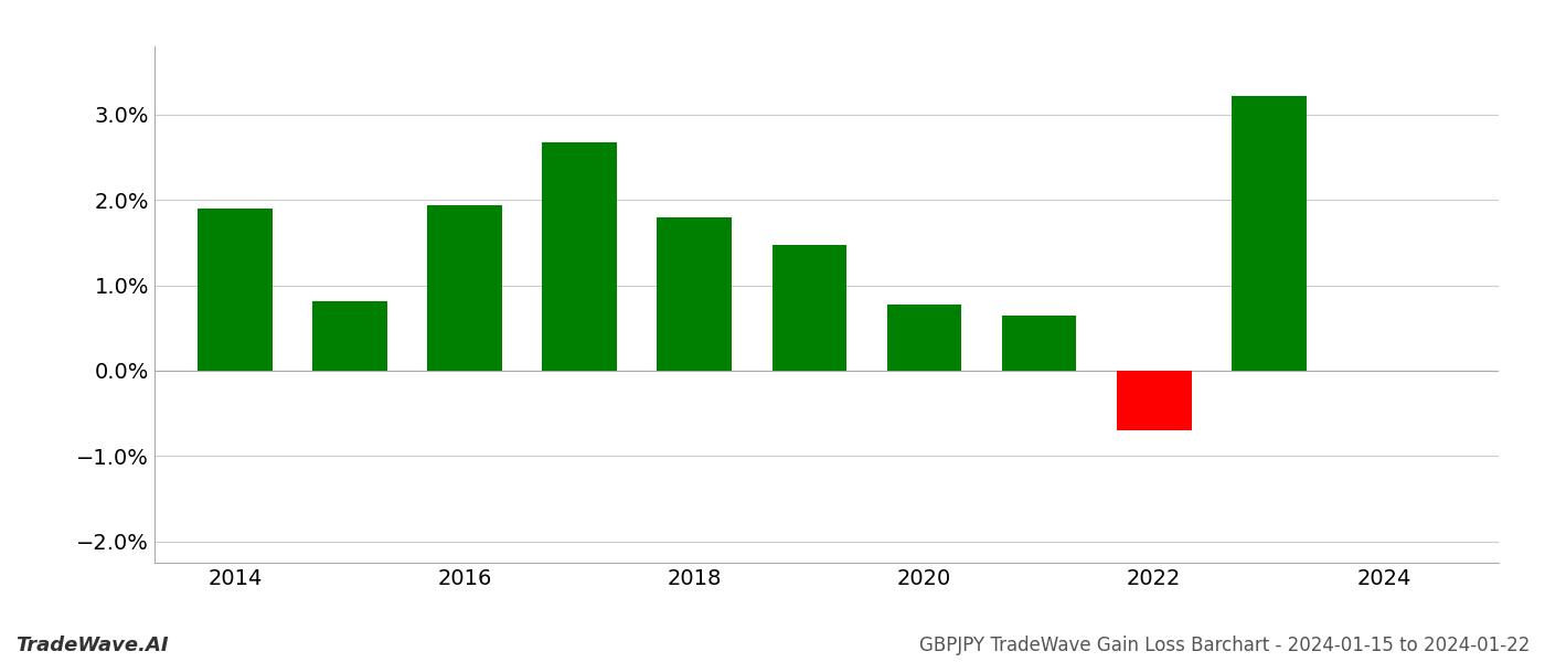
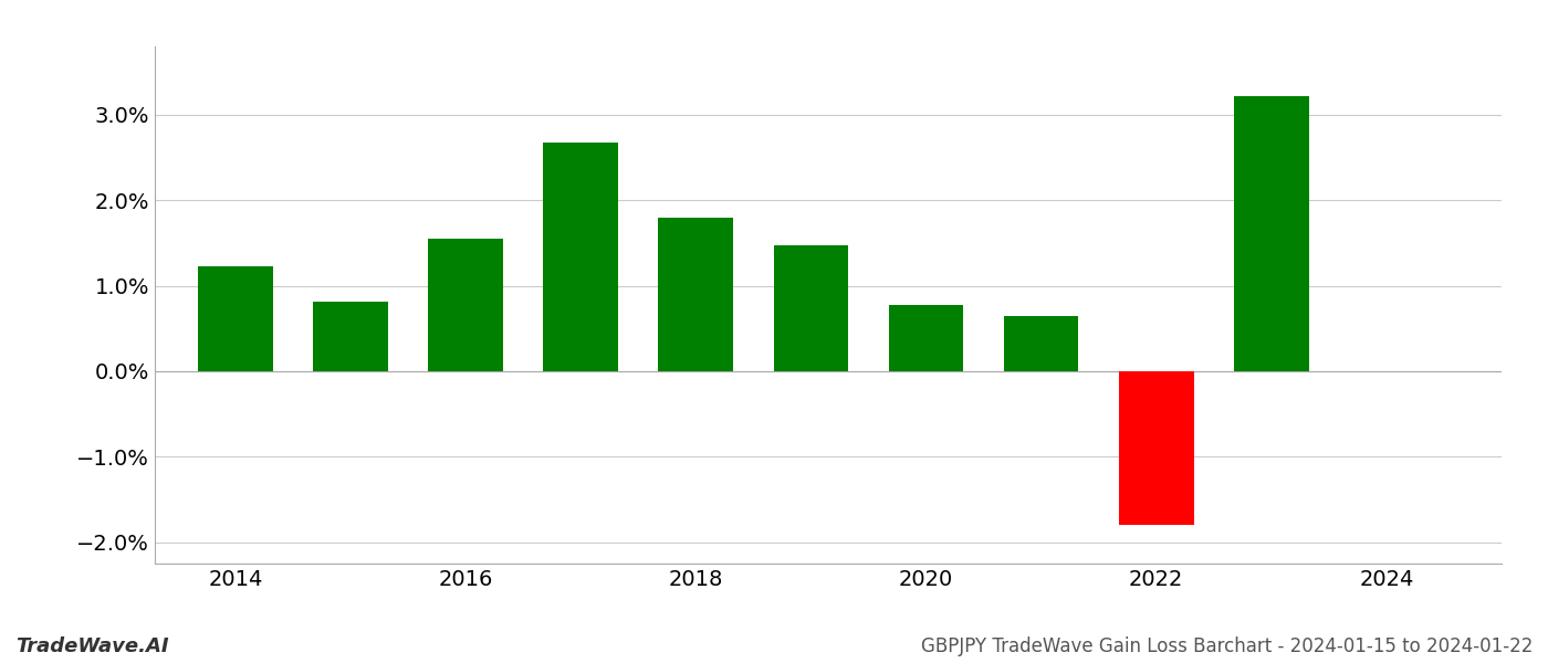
2014: 1.90% -> 1.23%
2016: 1.94% -> 1.55%
2022: -0.70% -> -1.80%
